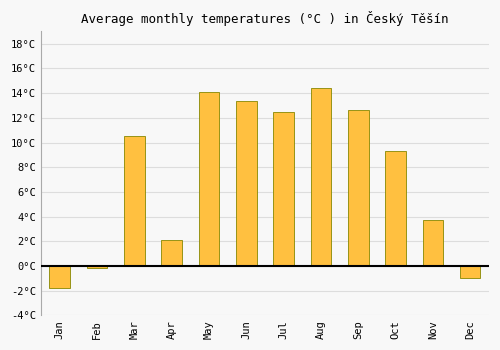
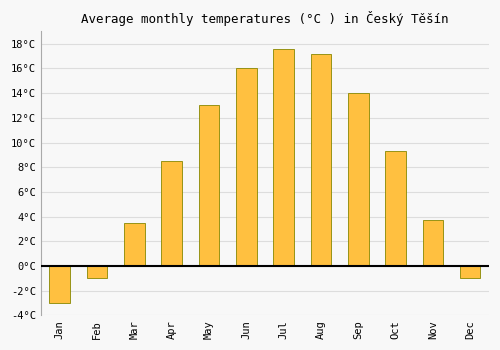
Jan: -1.8°C -> -3.0°C
Feb: -0.2°C -> -1.0°C
Mar: 10.5°C -> 3.5°C
Apr: 2.1°C -> 8.5°C
May: 14.1°C -> 13.0°C
Jun: 13.4°C -> 16.0°C
Jul: 12.5°C -> 17.6°C
Aug: 14.4°C -> 17.2°C
Sep: 12.6°C -> 14.0°C
